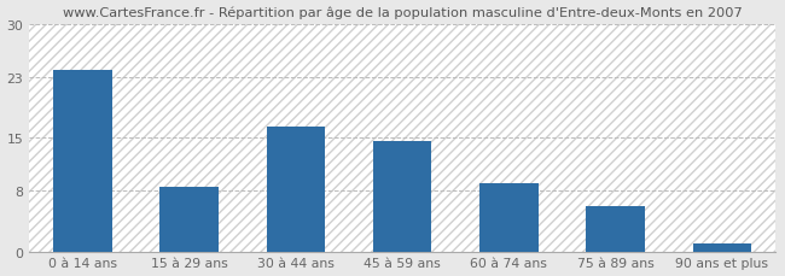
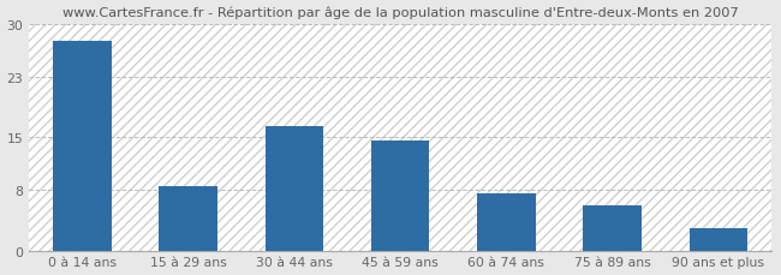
0 à 14 ans: 24.0 -> 27.8
60 à 74 ans: 9.0 -> 7.6
90 ans et plus: 1.0 -> 3.0
